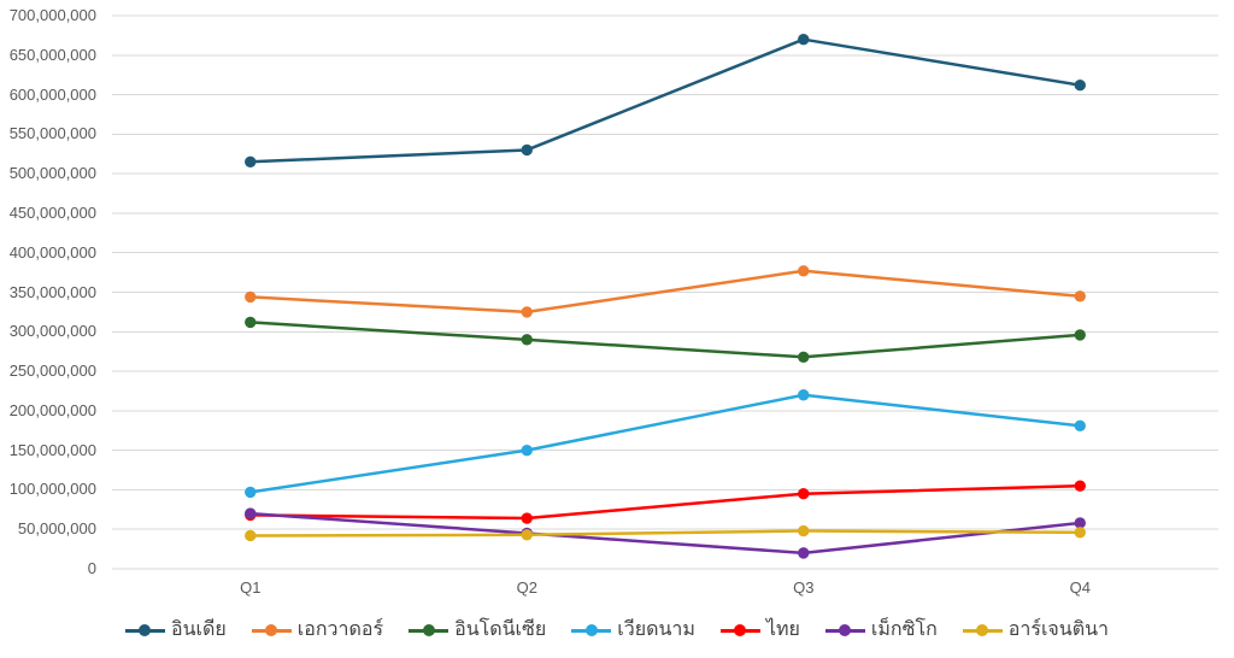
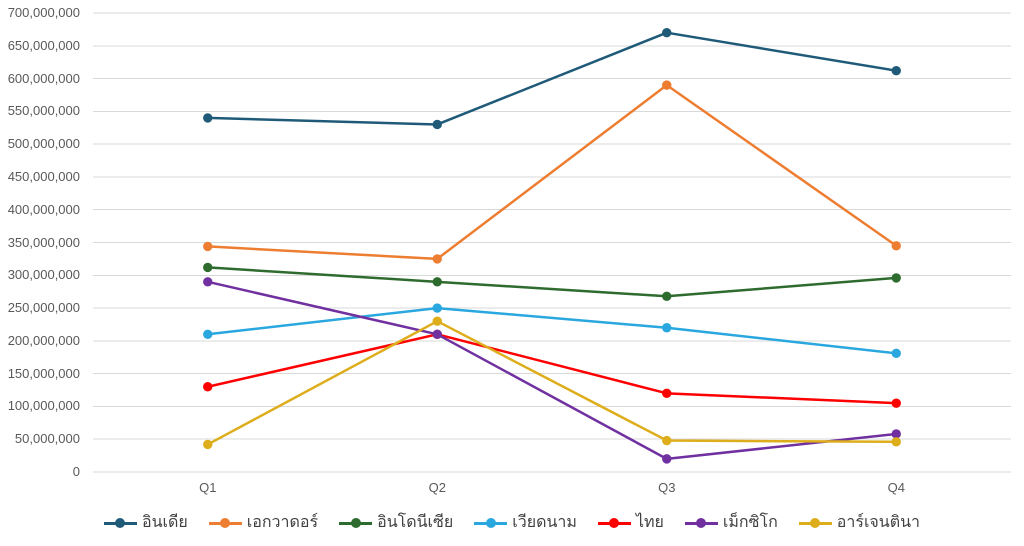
อินเดีย/Q1: 520000000 -> 540000000
เวียดนาม/Q1: 100000000 -> 210000000
ไทย/Q1: 70000000 -> 130000000
เม็กซิโก/Q1: 70000000 -> 290000000
เวียดนาม/Q2: 150000000 -> 250000000
ไทย/Q2: 60000000 -> 210000000
เม็กซิโก/Q2: 40000000 -> 210000000
อาร์เจนตินา/Q2: 40000000 -> 230000000
เอกวาดอร์/Q3: 380000000 -> 590000000
ไทย/Q3: 100000000 -> 120000000
